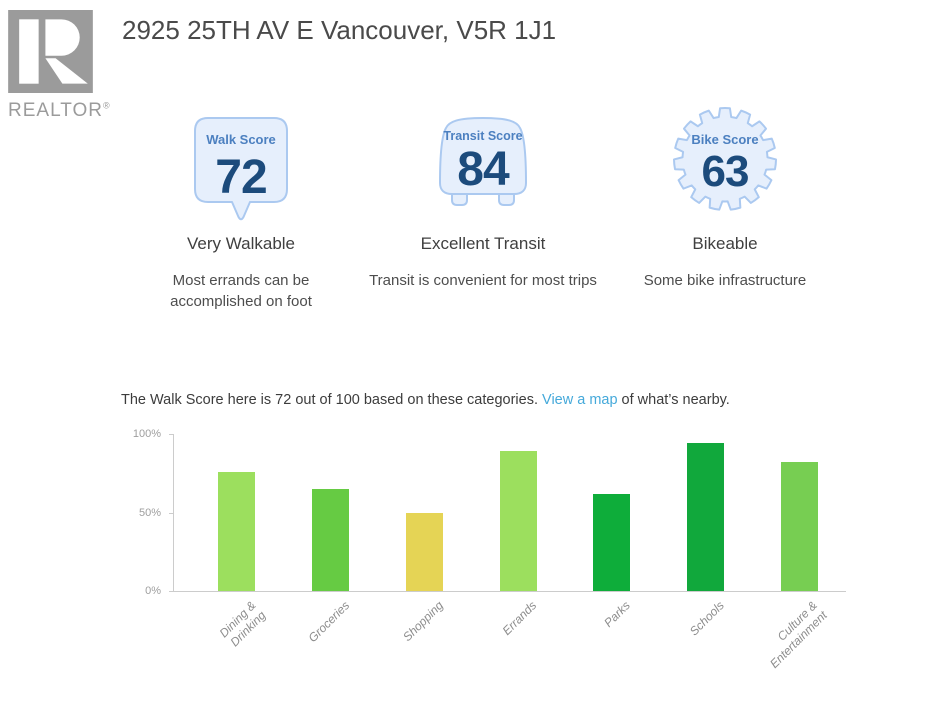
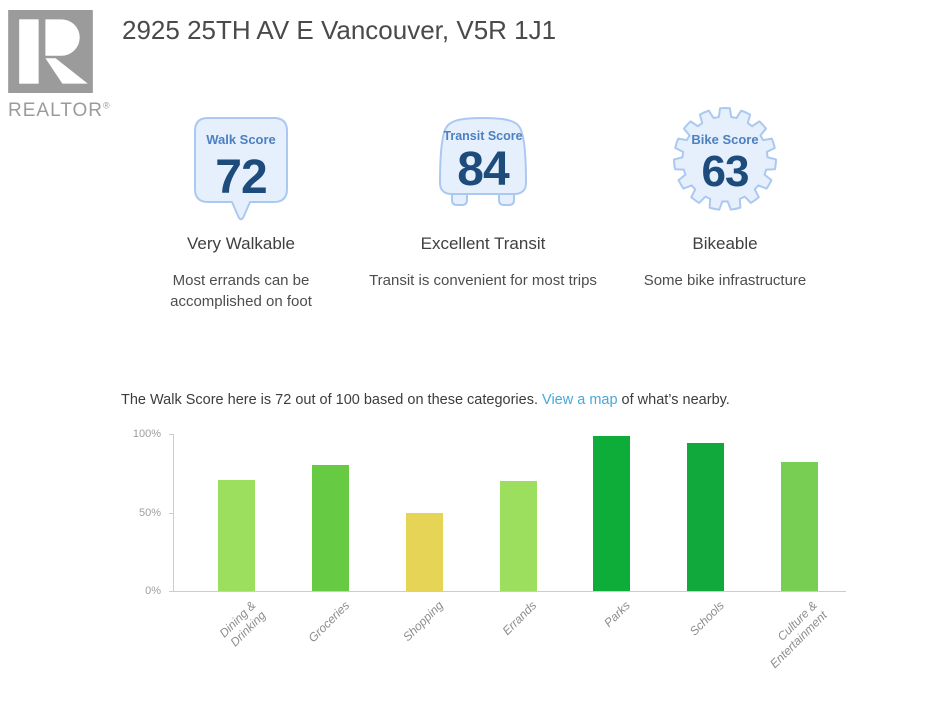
Dining & Drinking: 76% -> 71%
Groceries: 65% -> 80%
Errands: 89% -> 70%
Parks: 62% -> 99%
